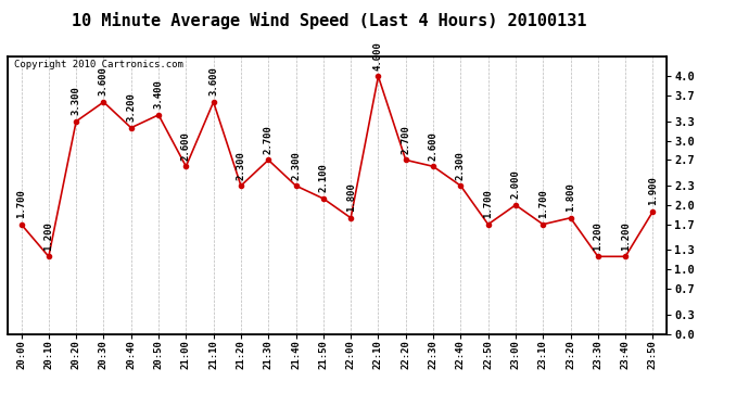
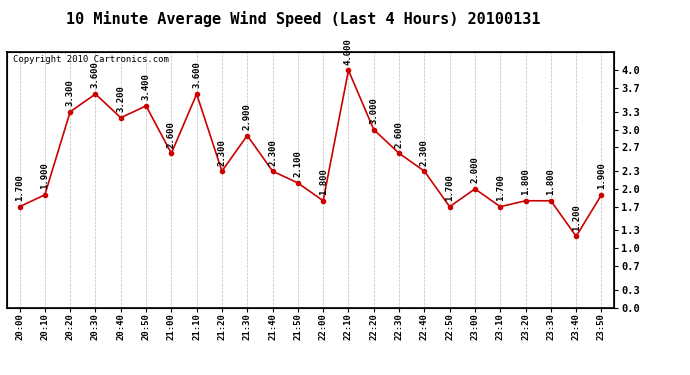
20:10: 1.200 -> 1.900
21:30: 2.700 -> 2.900
22:20: 2.700 -> 3.000
23:30: 1.200 -> 1.800
